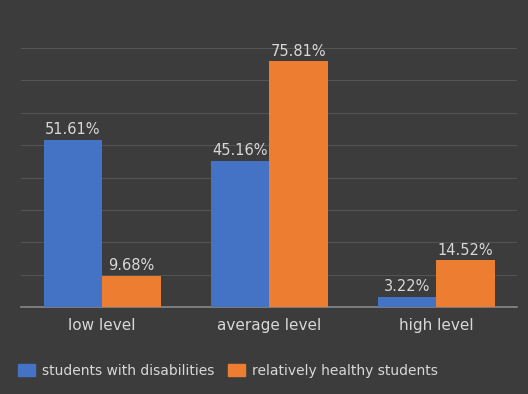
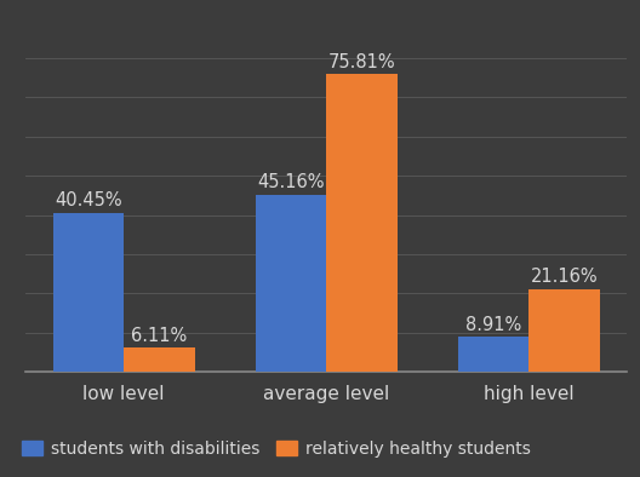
students with disabilities/low level: 51.61% -> 40.45%
relatively healthy students/low level: 9.68% -> 6.11%
students with disabilities/high level: 3.22% -> 8.91%
relatively healthy students/high level: 14.52% -> 21.16%
